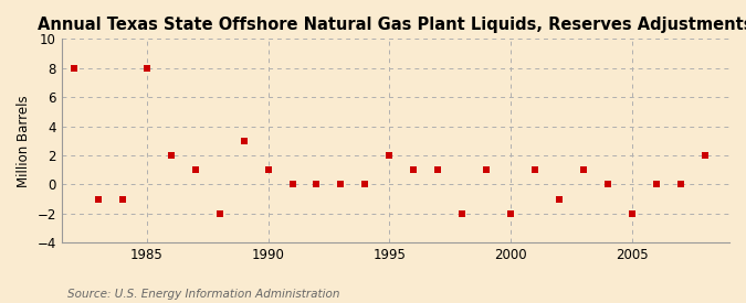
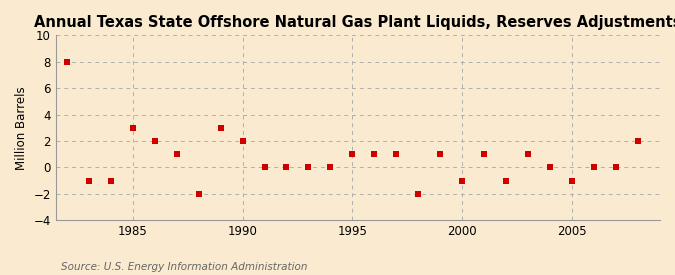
1985: 8 -> 3
1990: 1 -> 2
1995: 2 -> 1
2000: -2 -> -1
2005: -2 -> -1
